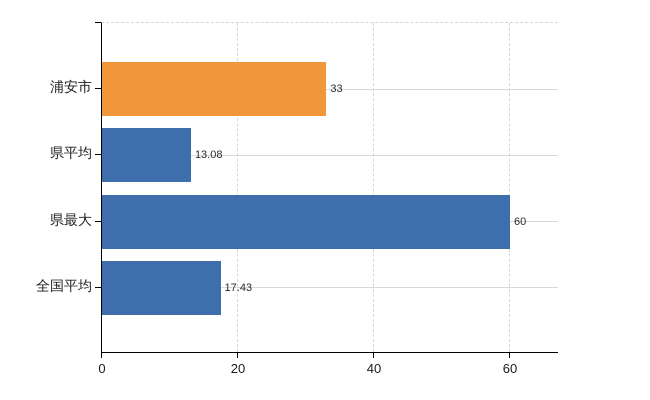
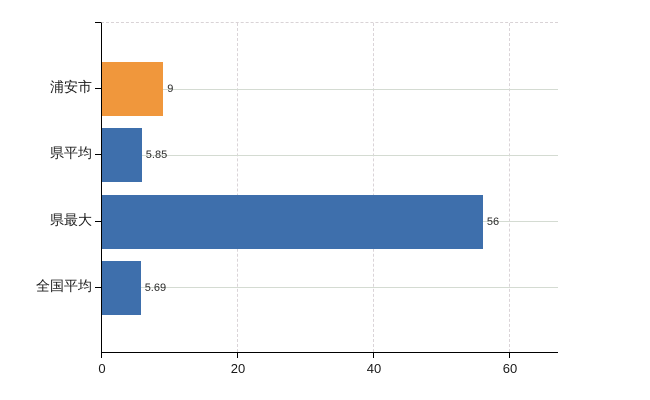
浦安市: 33 -> 9
県平均: 13.08 -> 5.85
県最大: 60 -> 56
全国平均: 17.43 -> 5.69
